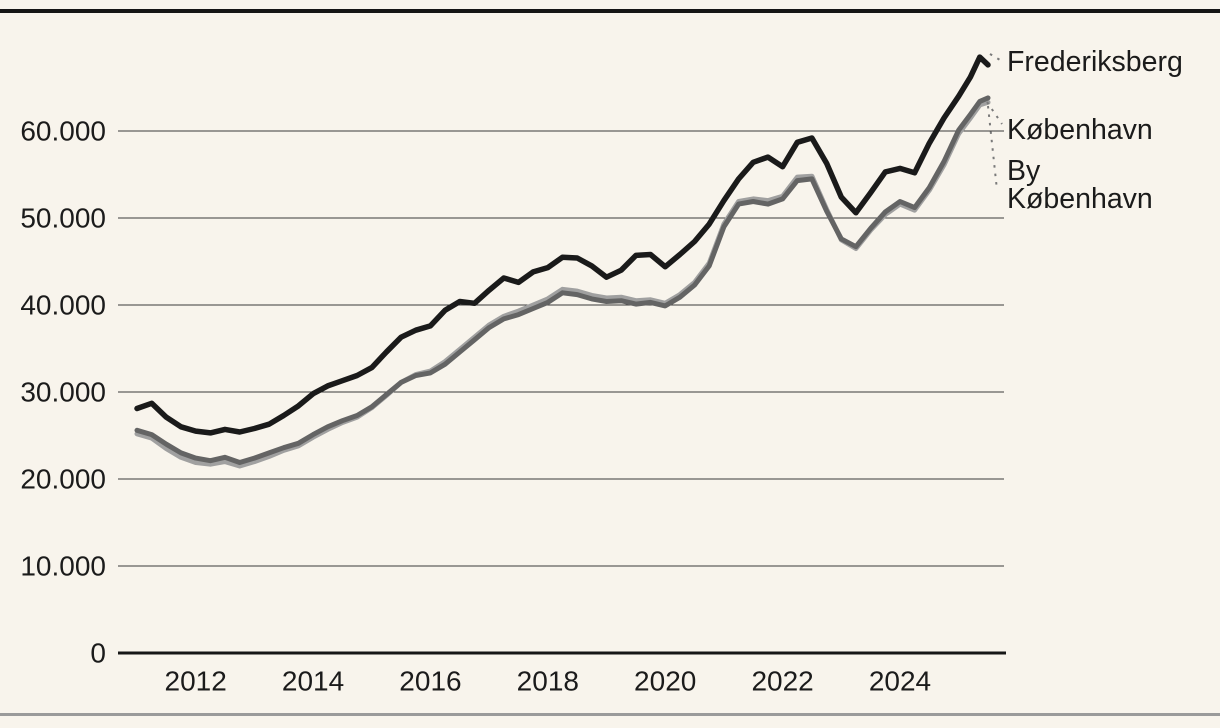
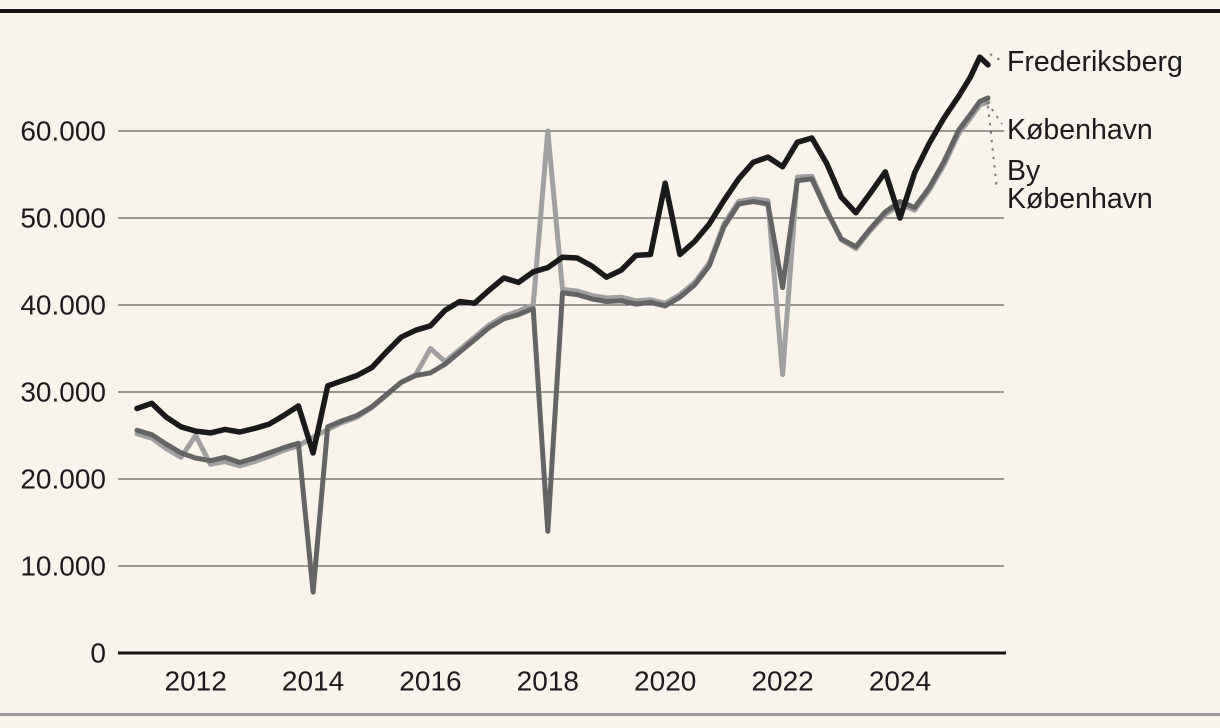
By København/2012: 22000 -> 25000
Frederiksberg/2014: 30000 -> 23000
København/2014: 25000 -> 7000
By København/2016: 32000 -> 35000
København/2018: 40000 -> 14000
By København/2018: 41000 -> 60000
Frederiksberg/2020: 44000 -> 54000
København/2022: 52000 -> 42000
By København/2022: 52000 -> 32000
Frederiksberg/2024: 56000 -> 50000
